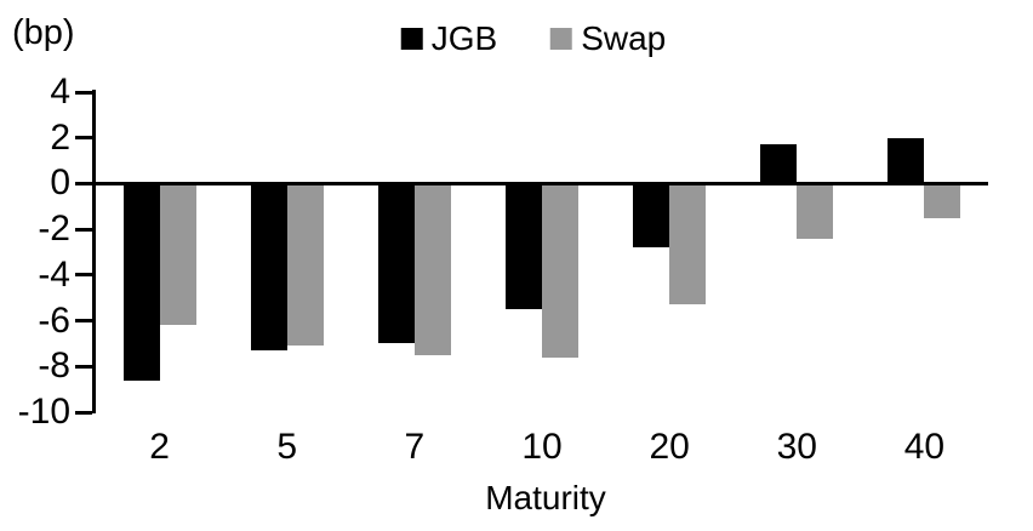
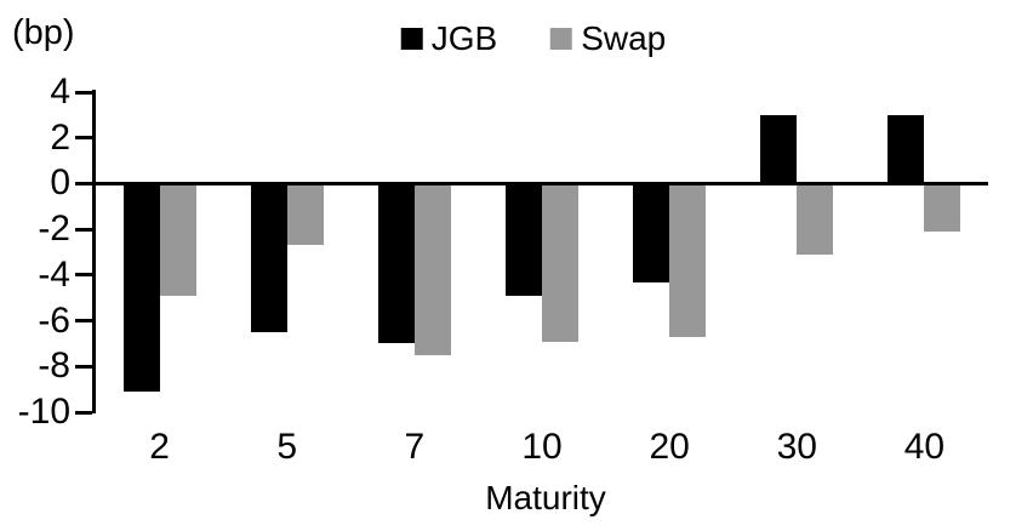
JGB/2: -8.6 -> -9.1
Swap/2: -6.2 -> -4.9
JGB/5: -7.3 -> -6.5
Swap/5: -7.1 -> -2.7
JGB/10: -5.5 -> -4.9
Swap/10: -7.6 -> -6.9
JGB/20: -2.8 -> -4.3
Swap/20: -5.3 -> -6.7
JGB/30: 1.7 -> 3.0
Swap/30: -2.4 -> -3.1
JGB/40: 2.0 -> 3.0
Swap/40: -1.5 -> -2.1
